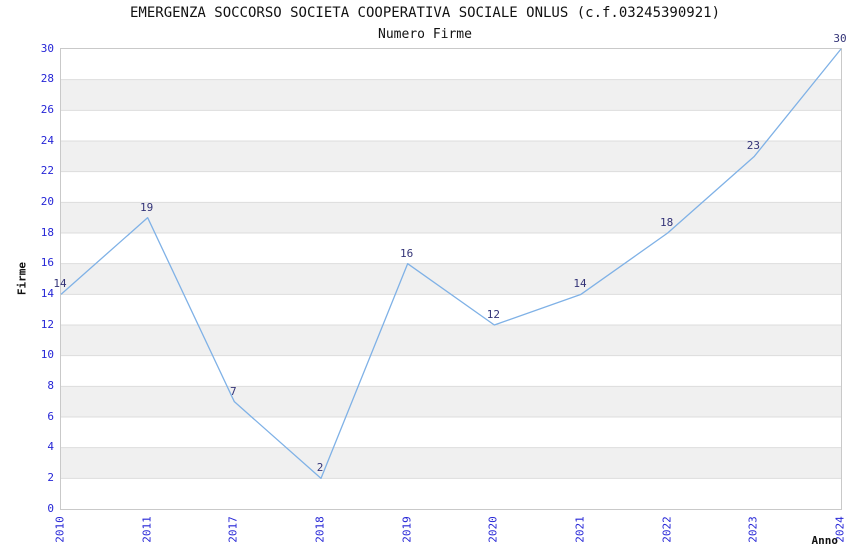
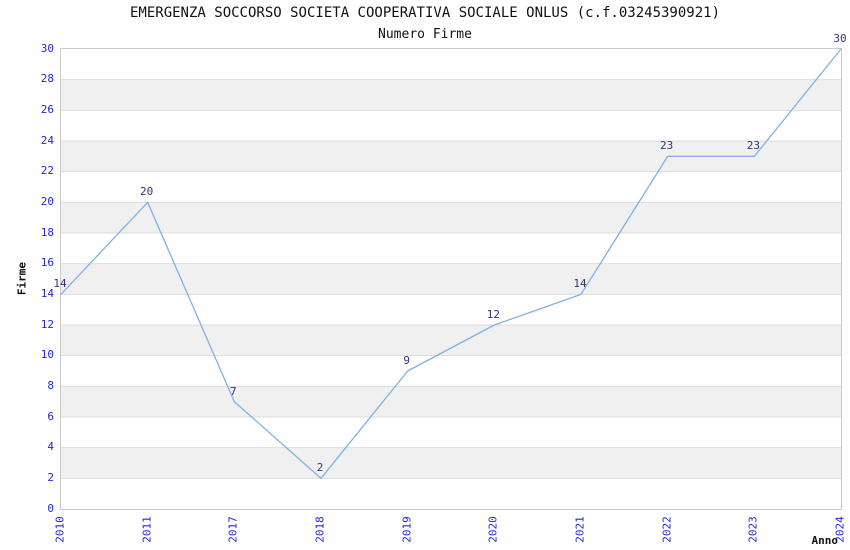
2011: 19 -> 20
2019: 16 -> 9
2022: 18 -> 23
